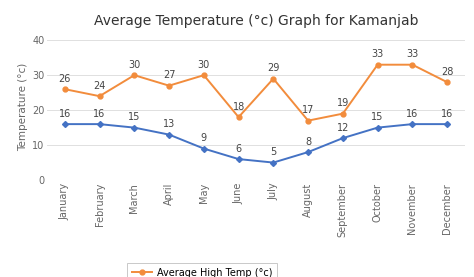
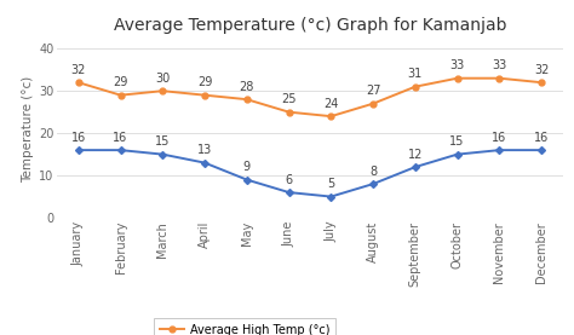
Average High Temp (°c)/January: 26 -> 32
Average High Temp (°c)/February: 24 -> 29
Average High Temp (°c)/April: 27 -> 29
Average High Temp (°c)/May: 30 -> 28
Average High Temp (°c)/June: 18 -> 25
Average High Temp (°c)/July: 29 -> 24
Average High Temp (°c)/August: 17 -> 27
Average High Temp (°c)/September: 19 -> 31
Average High Temp (°c)/December: 28 -> 32
